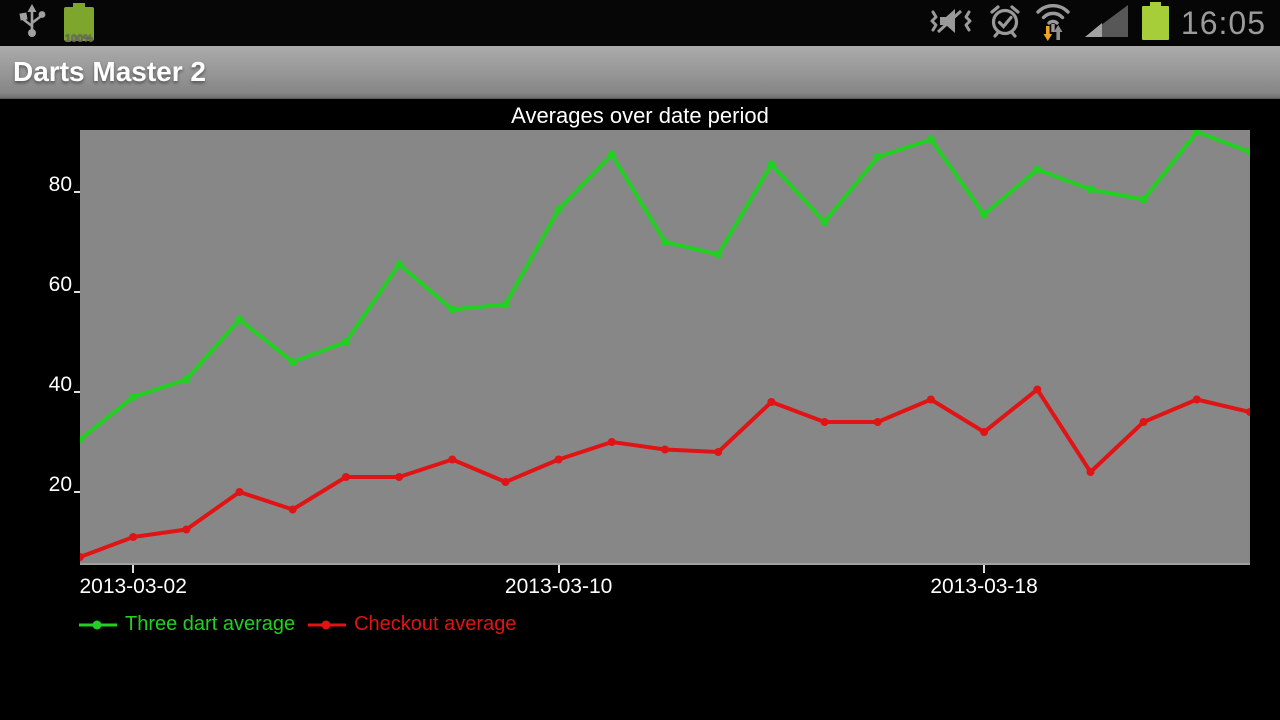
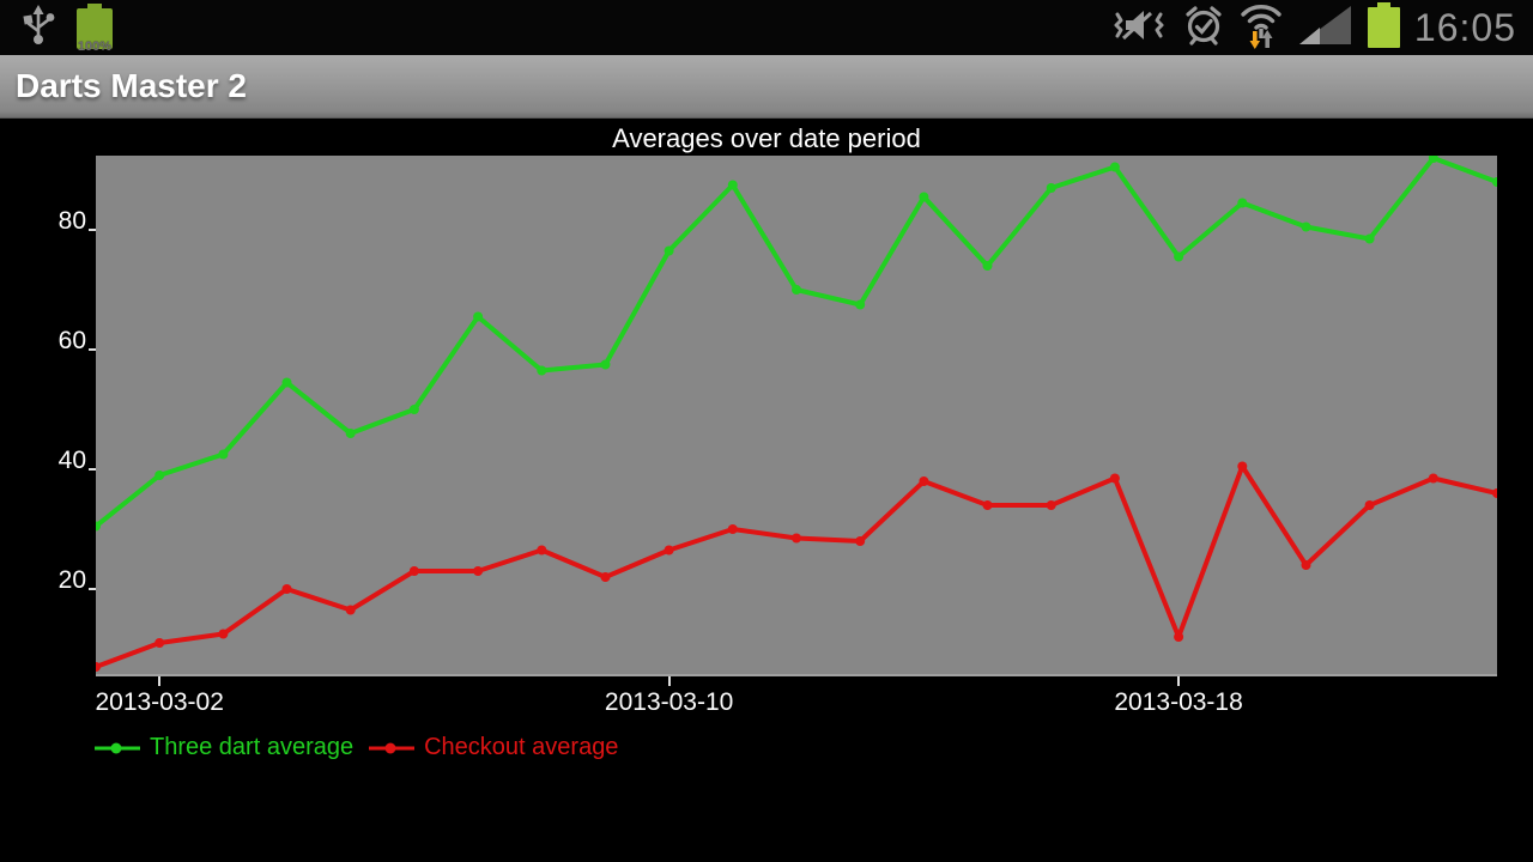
Checkout average/2013-03-18: 32 -> 12
